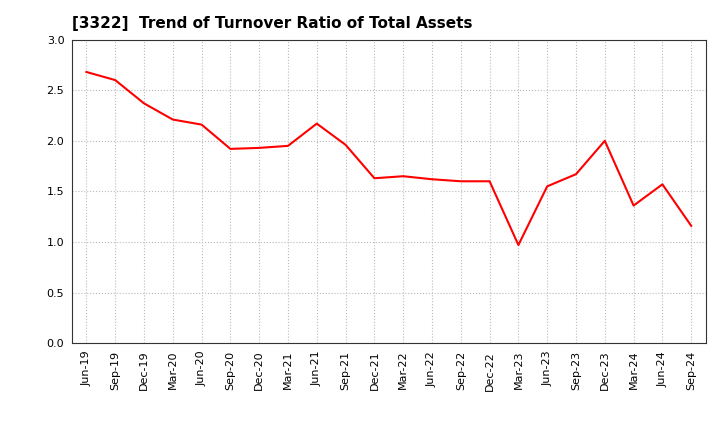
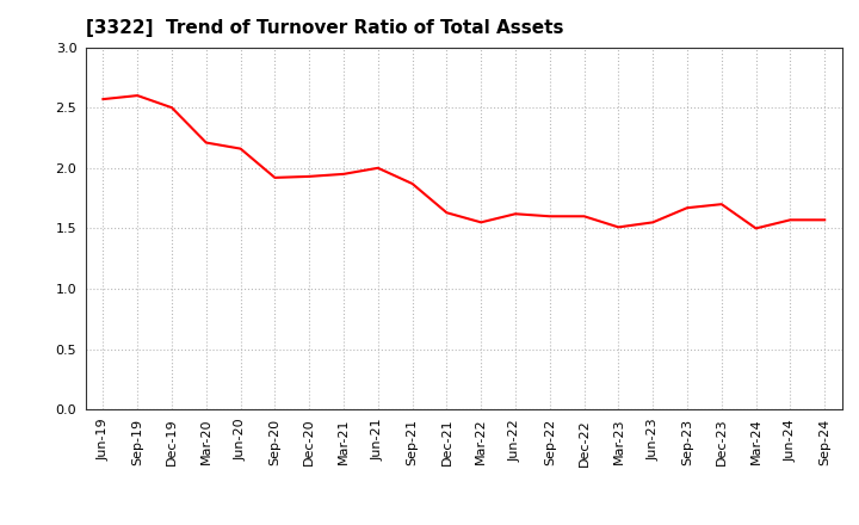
Jun-19: 2.68 -> 2.57
Dec-19: 2.37 -> 2.50
Jun-21: 2.17 -> 2.00
Sep-21: 1.96 -> 1.87
Mar-22: 1.65 -> 1.55
Mar-23: 0.97 -> 1.51
Dec-23: 2.00 -> 1.70
Mar-24: 1.36 -> 1.50
Sep-24: 1.16 -> 1.57
